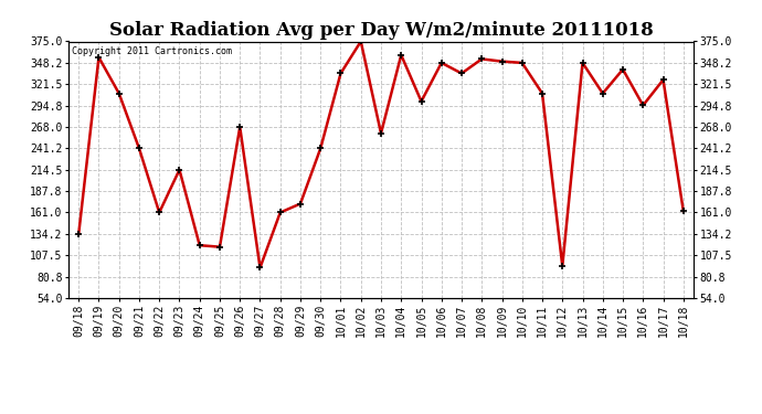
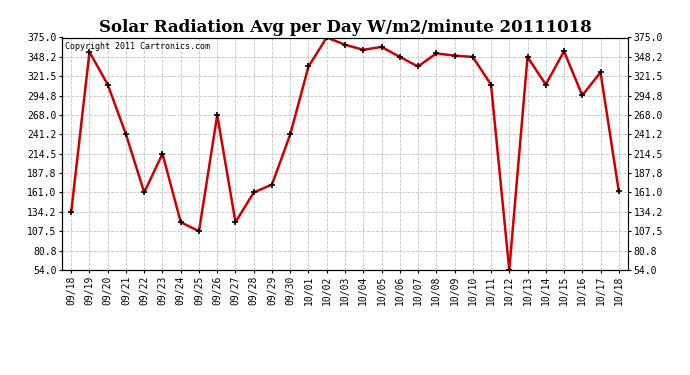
09/25: 118 -> 108
09/27: 92 -> 120
10/03: 260 -> 365
10/05: 300 -> 362
10/12: 94 -> 54
10/15: 340 -> 356
